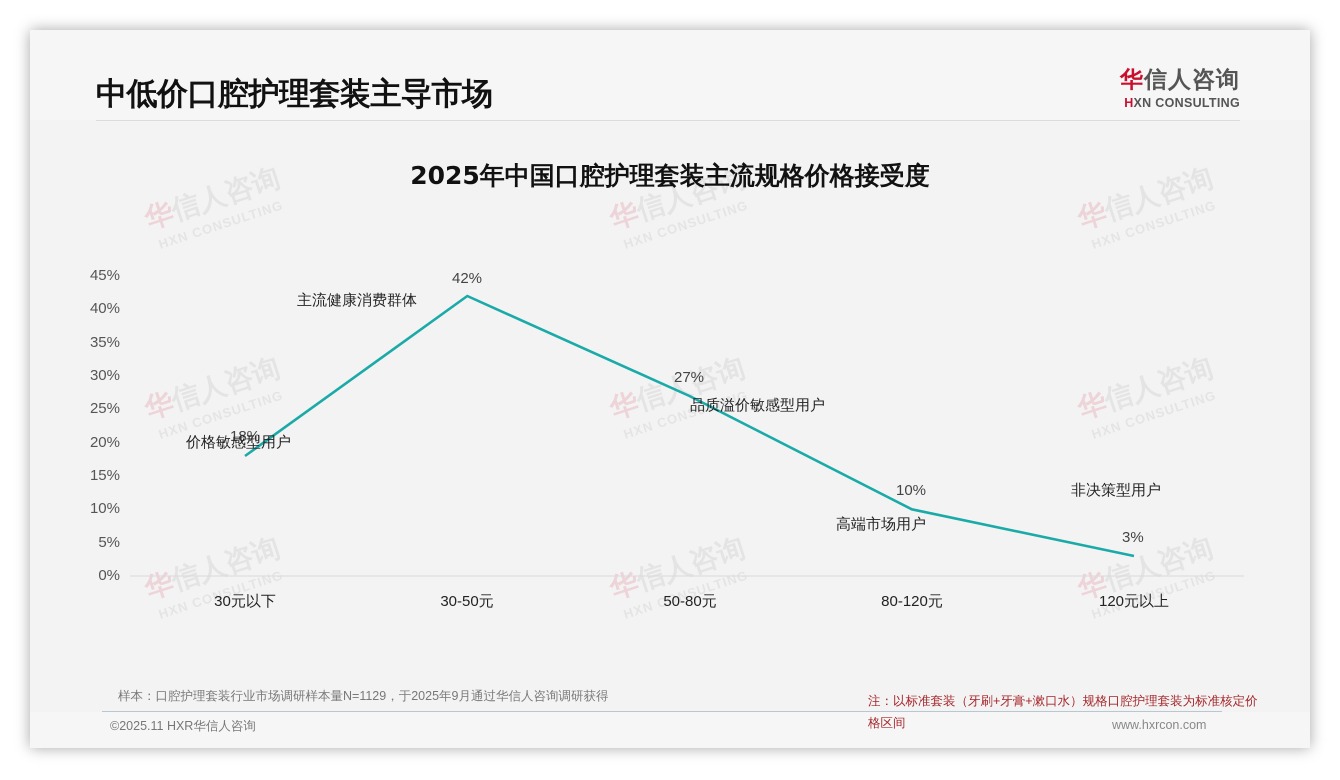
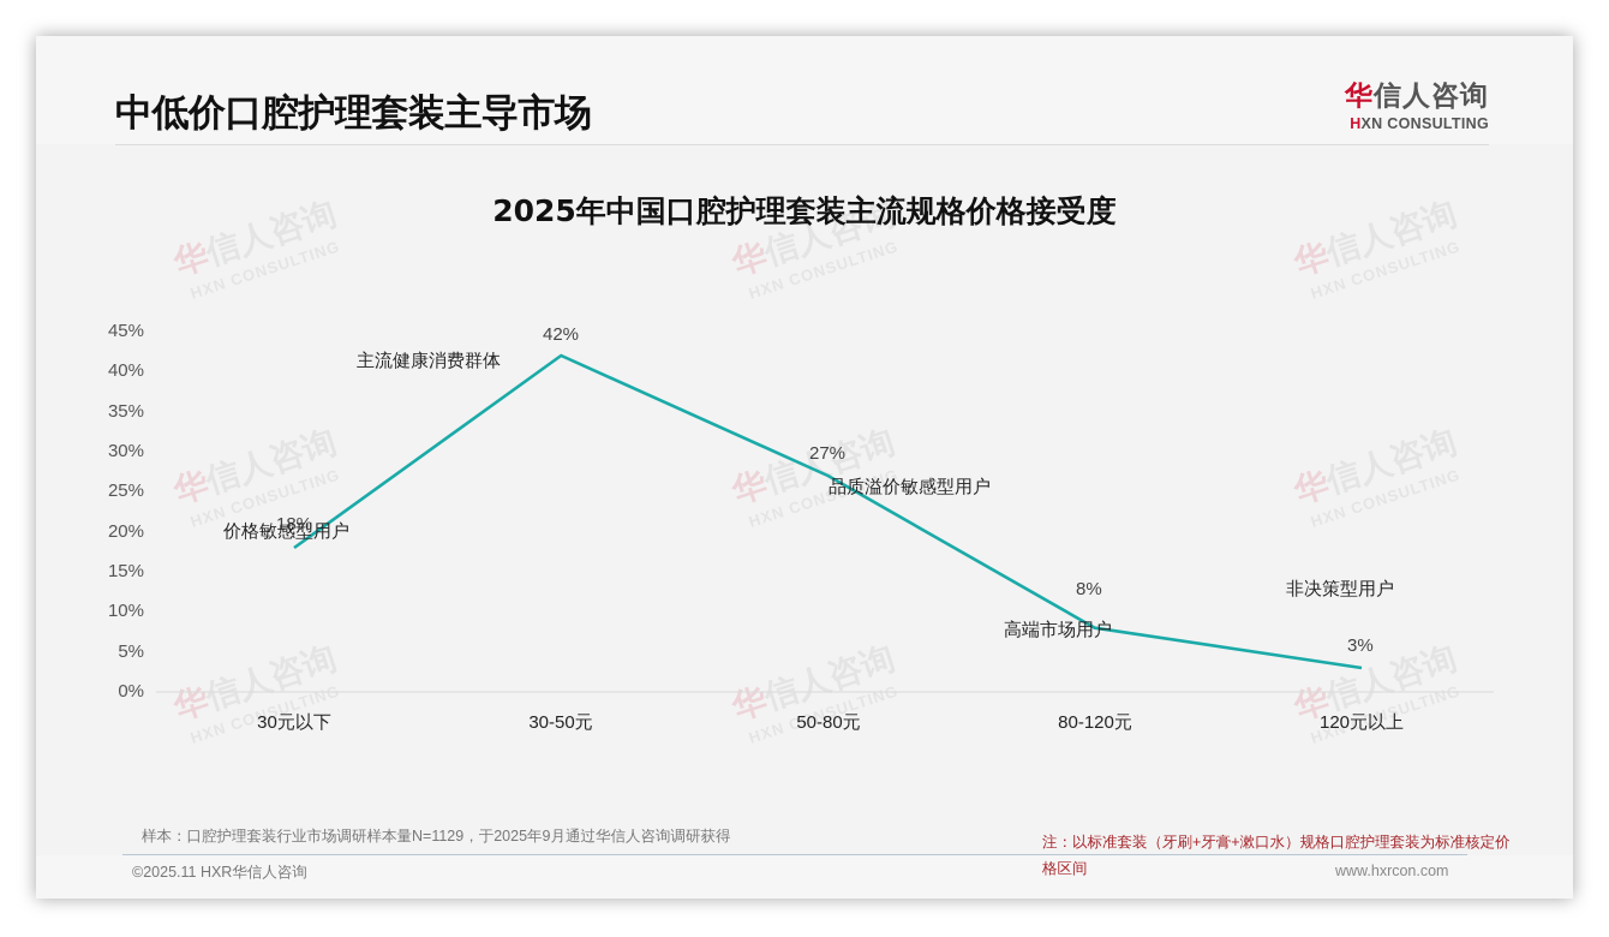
80-120元: 10% -> 8%
